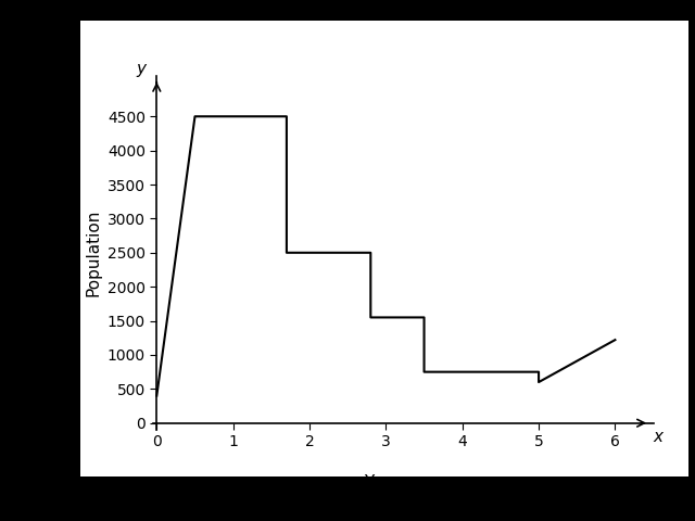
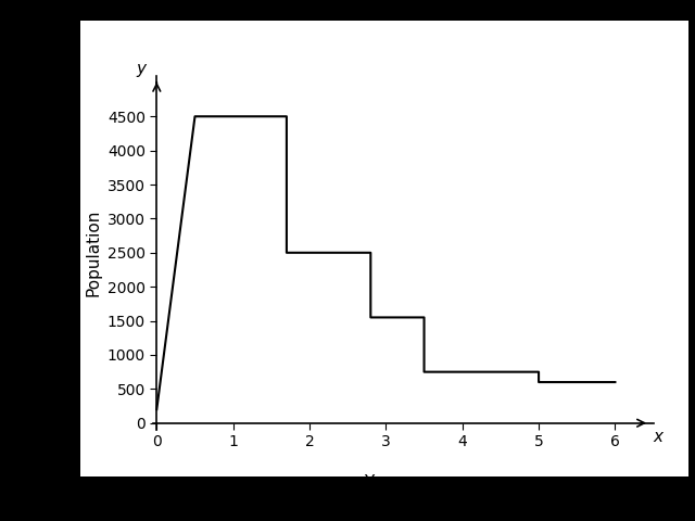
0: 400 -> 200
6: 1220 -> 600
